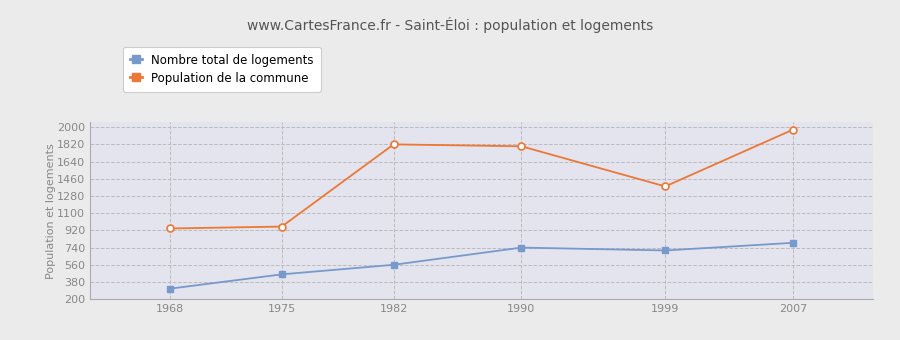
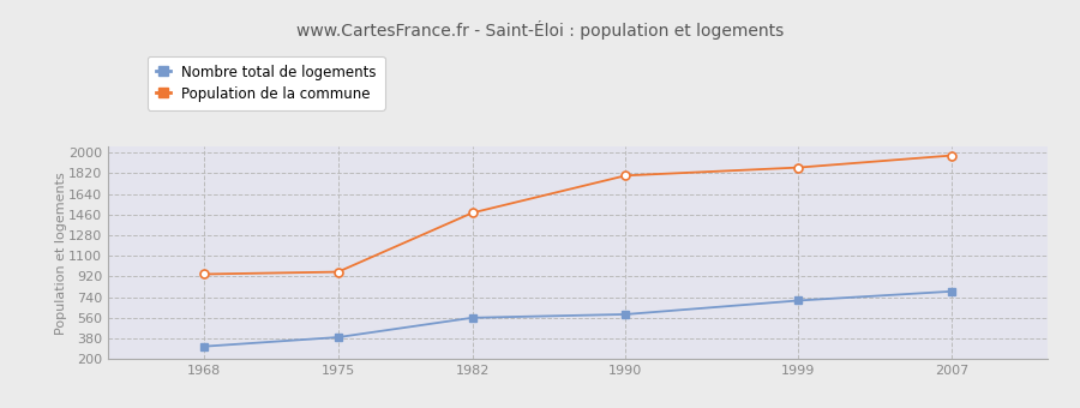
Nombre total de logements/1975: 460 -> 390
Population de la commune/1982: 1820 -> 1480
Nombre total de logements/1990: 740 -> 590
Population de la commune/1999: 1380 -> 1870
